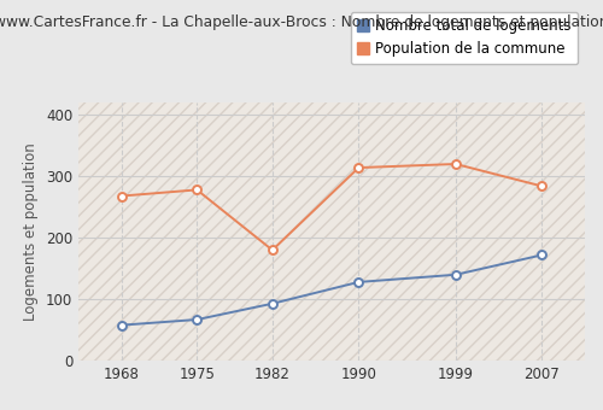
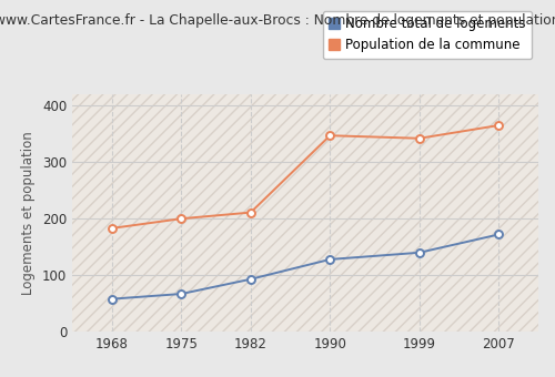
Population de la commune/1968: 268 -> 183
Population de la commune/1975: 278 -> 200
Population de la commune/1982: 180 -> 211
Population de la commune/1990: 314 -> 347
Population de la commune/1999: 320 -> 342
Population de la commune/2007: 284 -> 365
